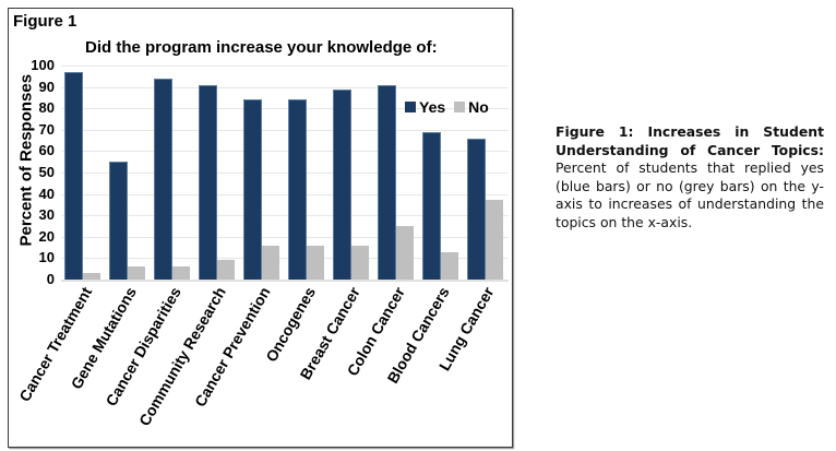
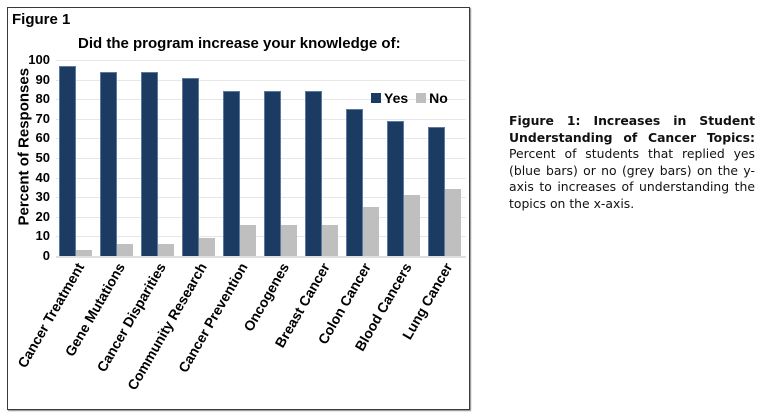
Yes/Gene Mutations: 55 -> 94
Yes/Breast Cancer: 89 -> 84
Yes/Colon Cancer: 91 -> 75
No/Blood Cancers: 13 -> 31
No/Lung Cancer: 37 -> 34
